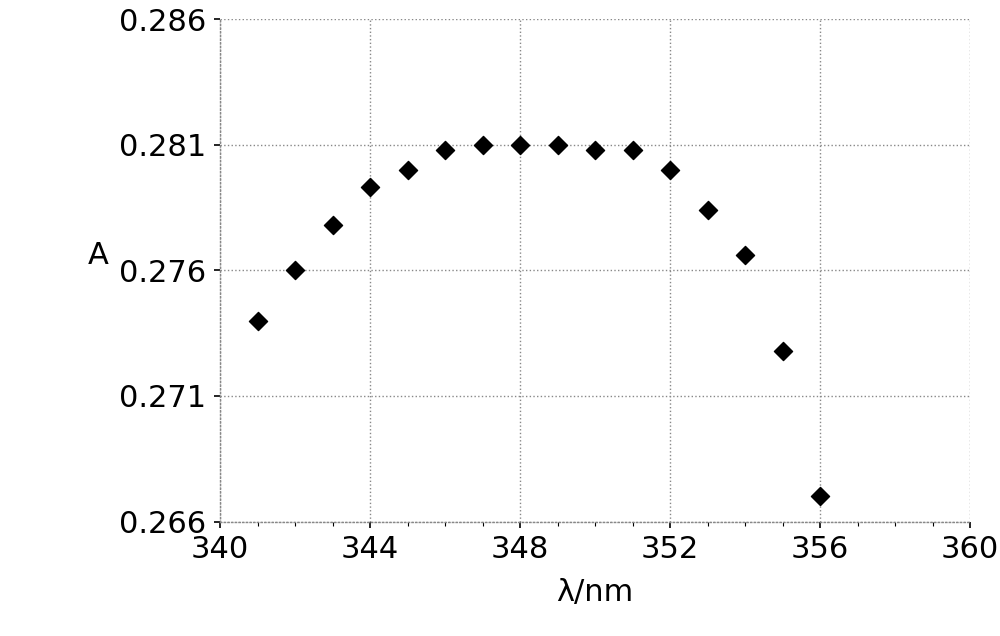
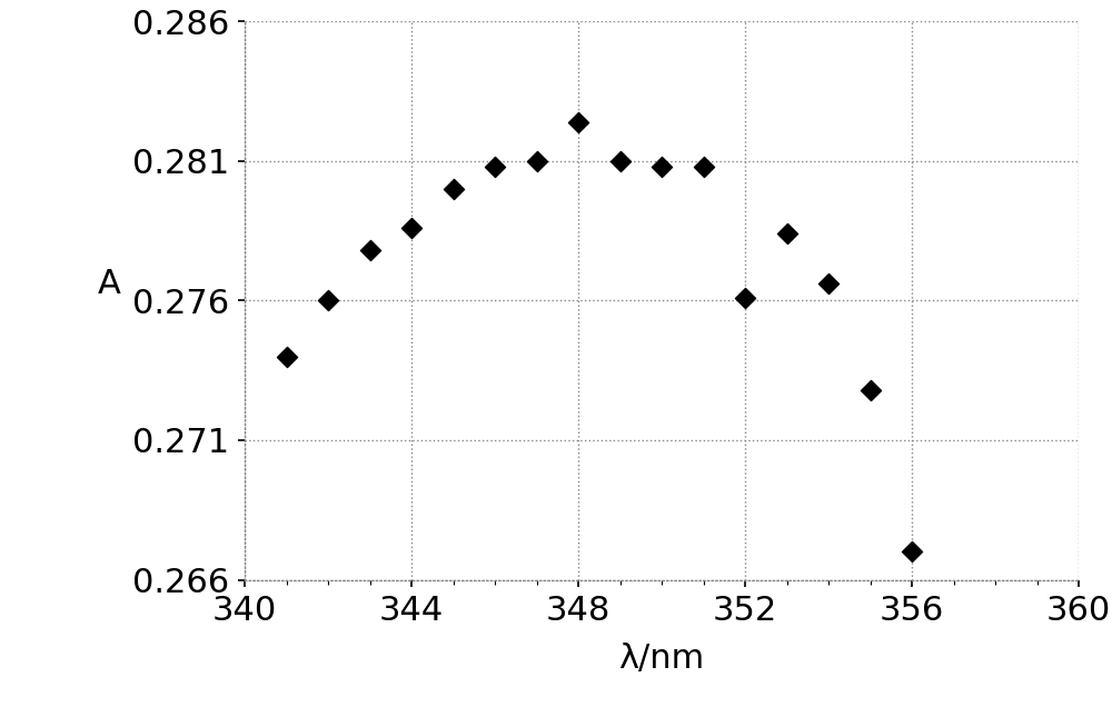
344: 0.2793 -> 0.2786
348: 0.2810 -> 0.2824
352: 0.2800 -> 0.2761
